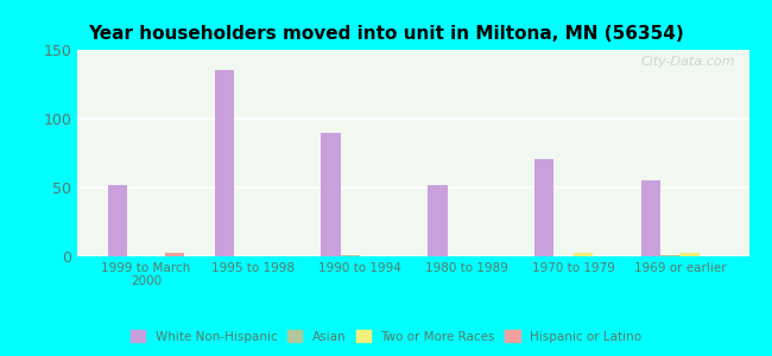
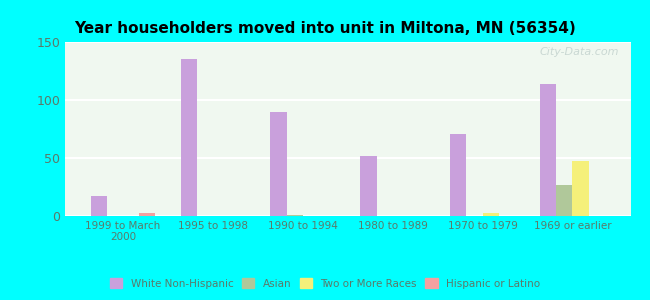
White Non-Hispanic/1999 to March 2000: 52 -> 17
White Non-Hispanic/1969 or earlier: 55 -> 114
Asian/1969 or earlier: 1 -> 27
Two or More Races/1969 or earlier: 3 -> 47
